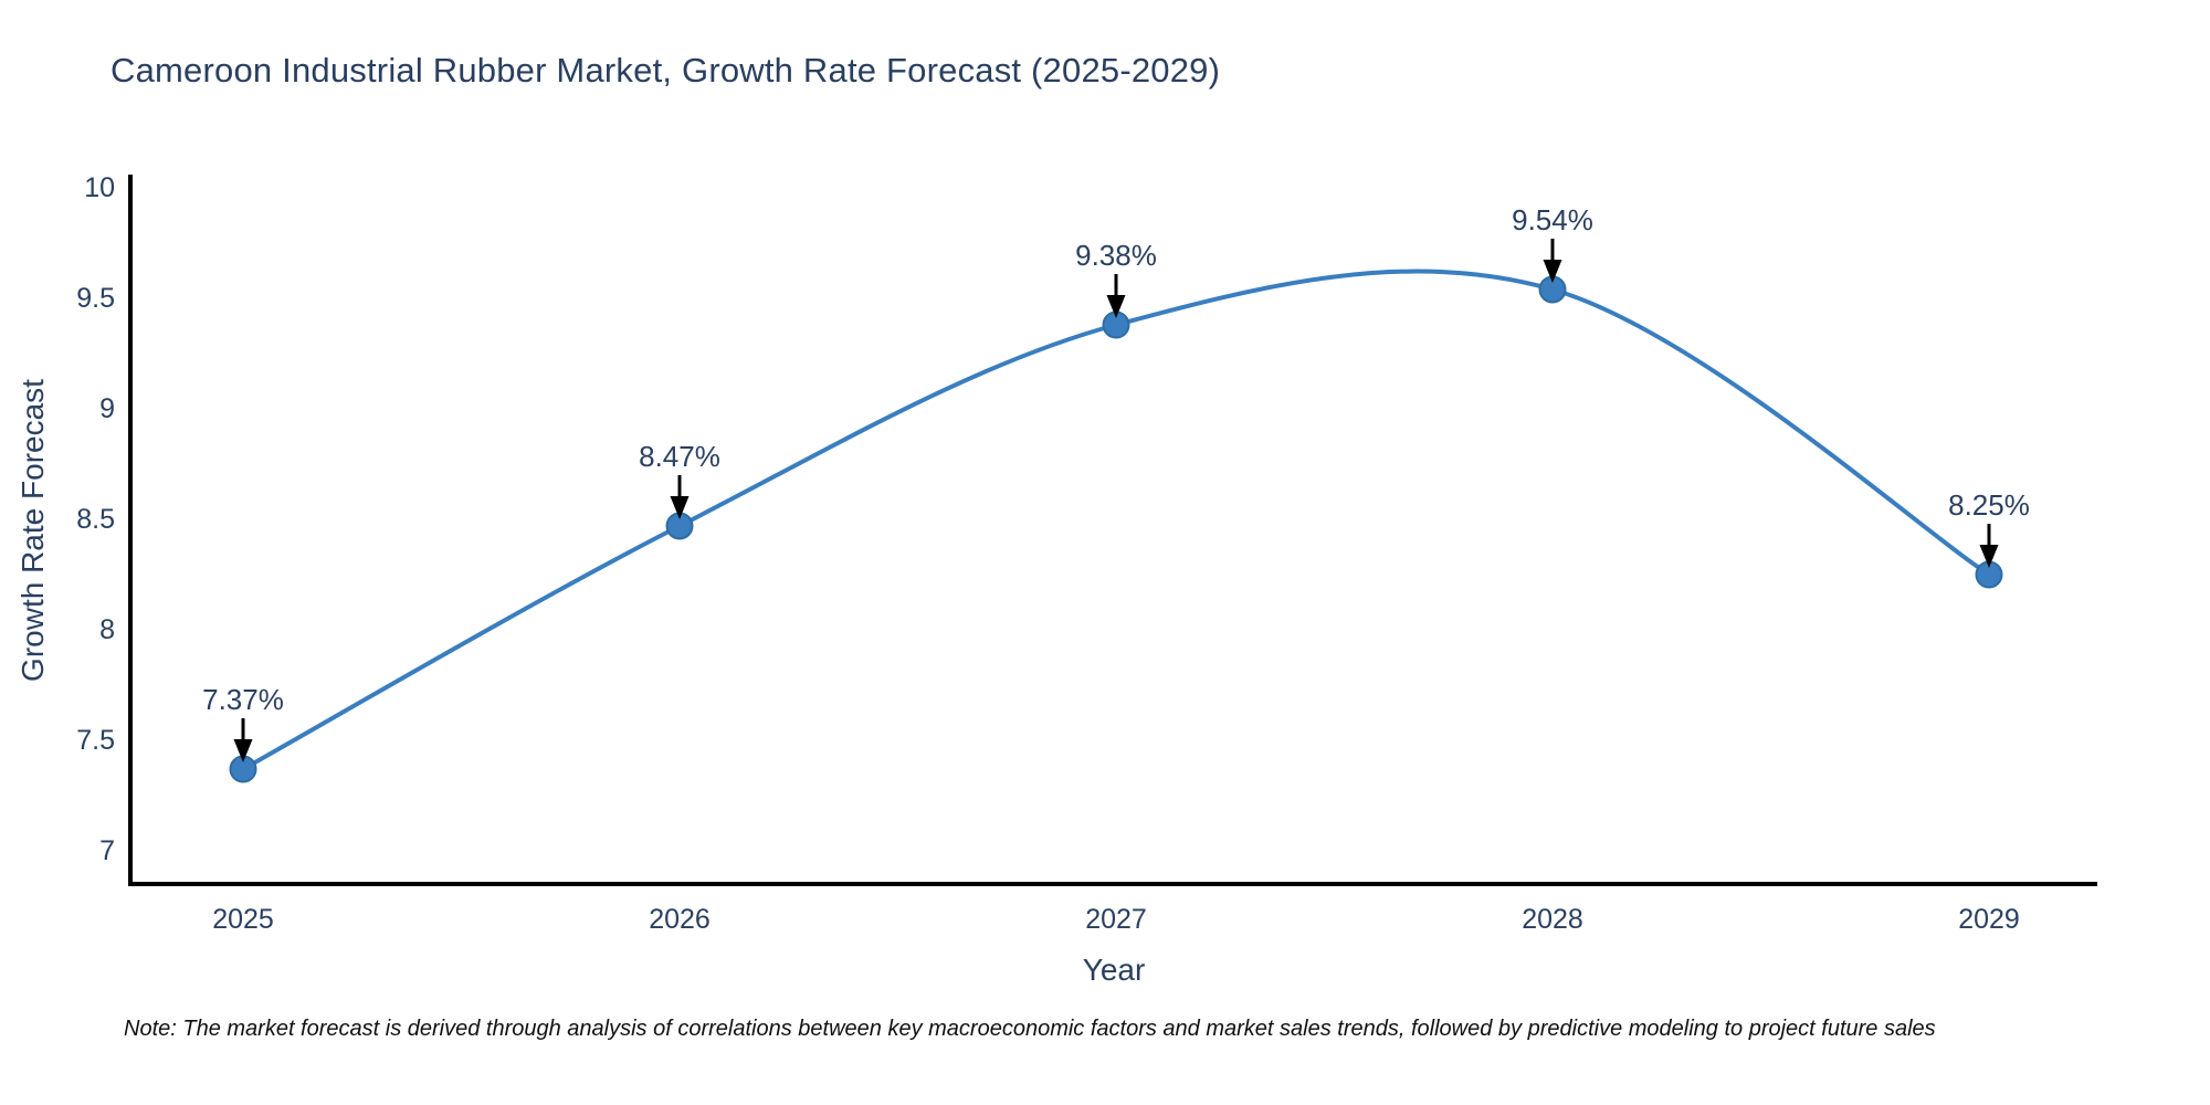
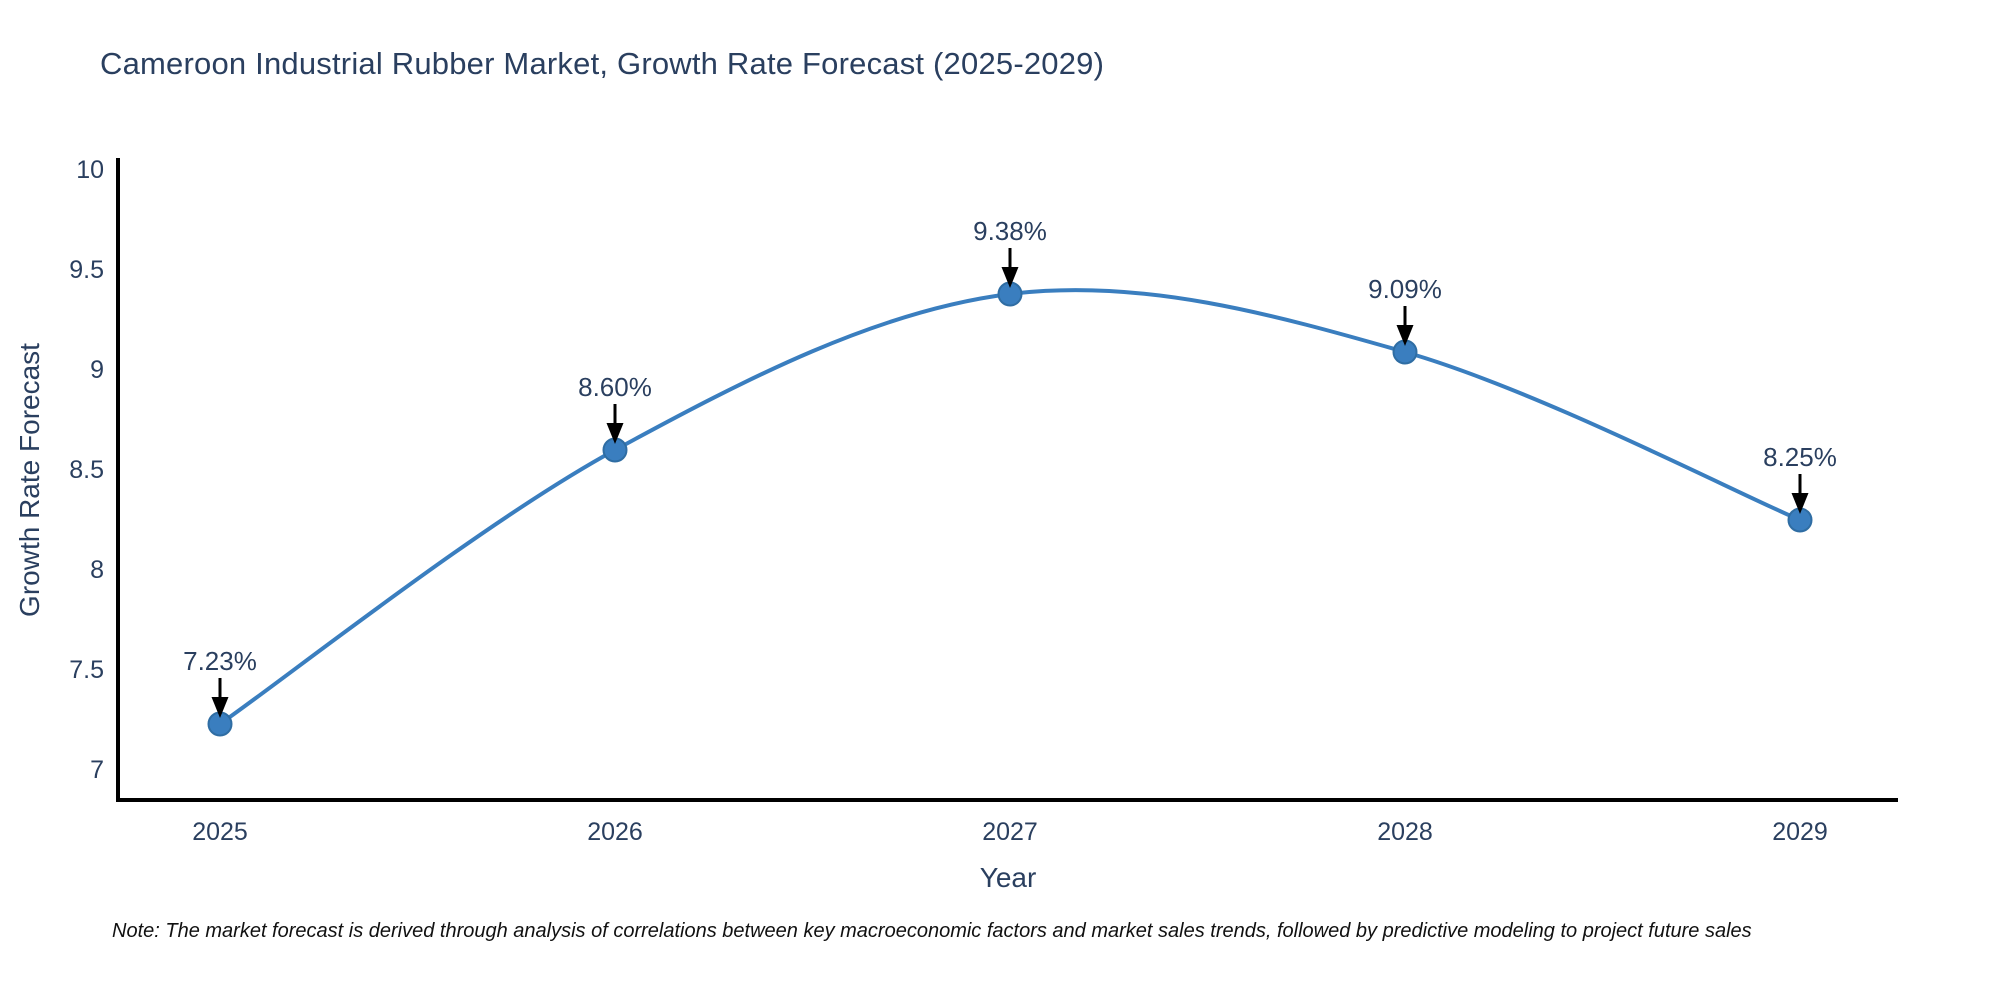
2025: 7.37% -> 7.23%
2026: 8.47% -> 8.60%
2028: 9.54% -> 9.09%
